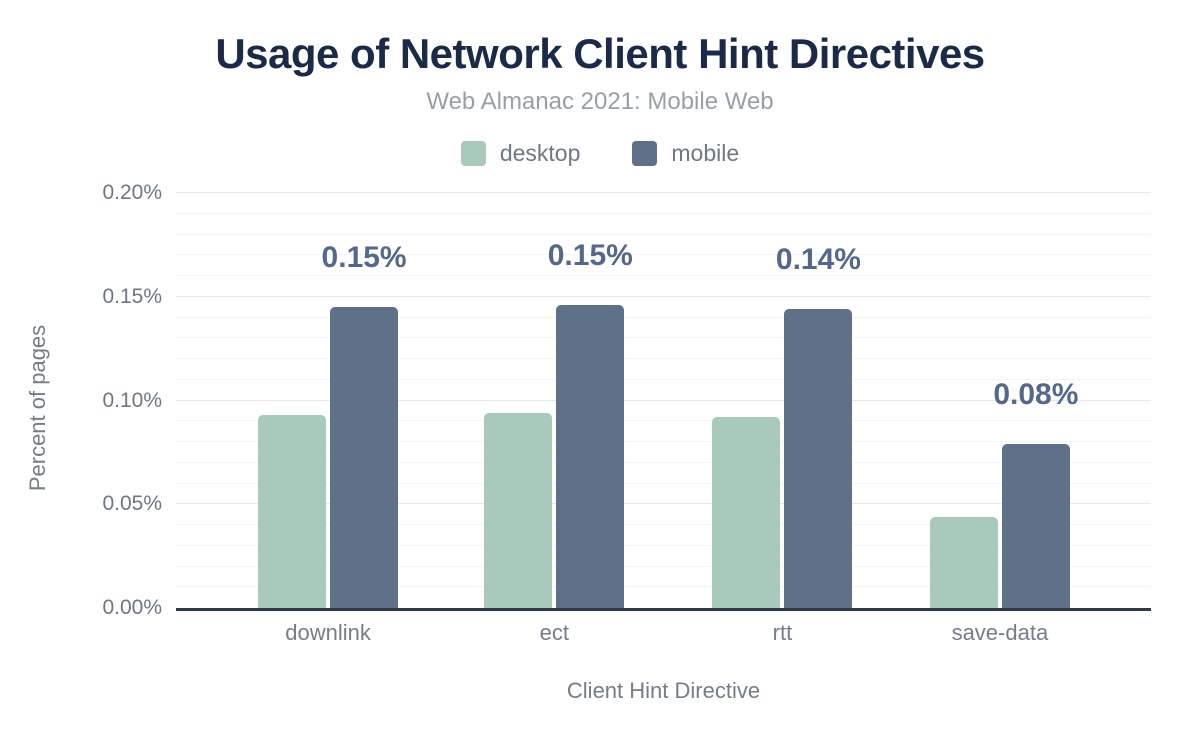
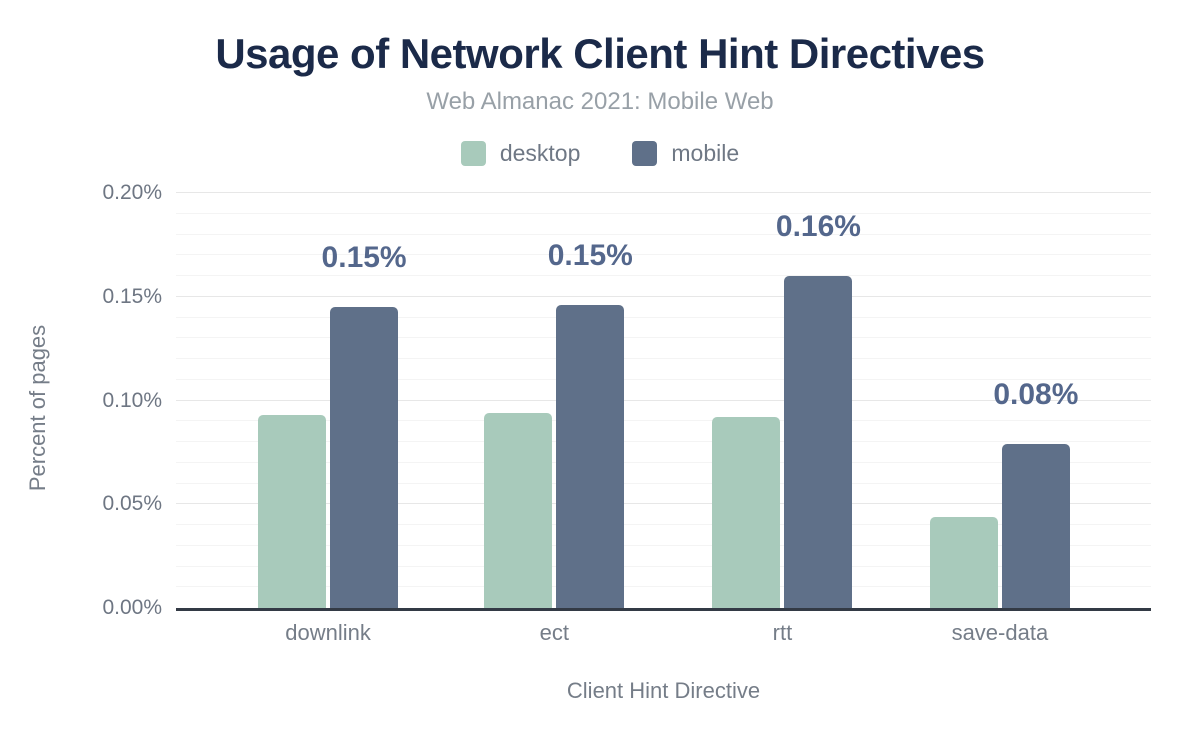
mobile/rtt: 0.14% -> 0.16%
